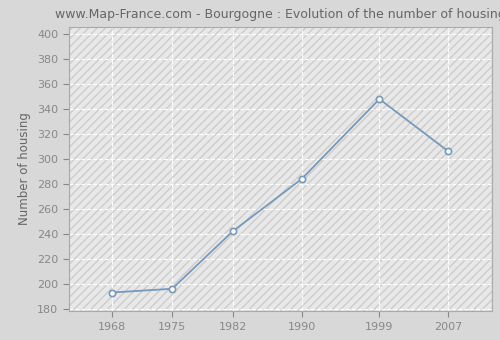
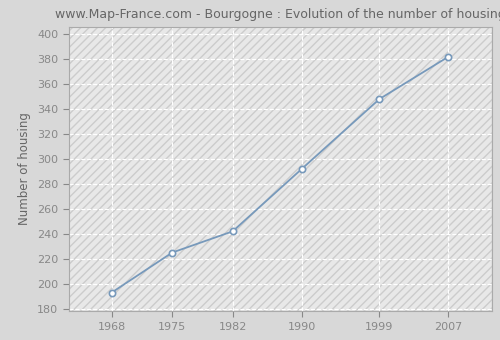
1975: 196 -> 225
1990: 284 -> 292
2007: 306 -> 382
